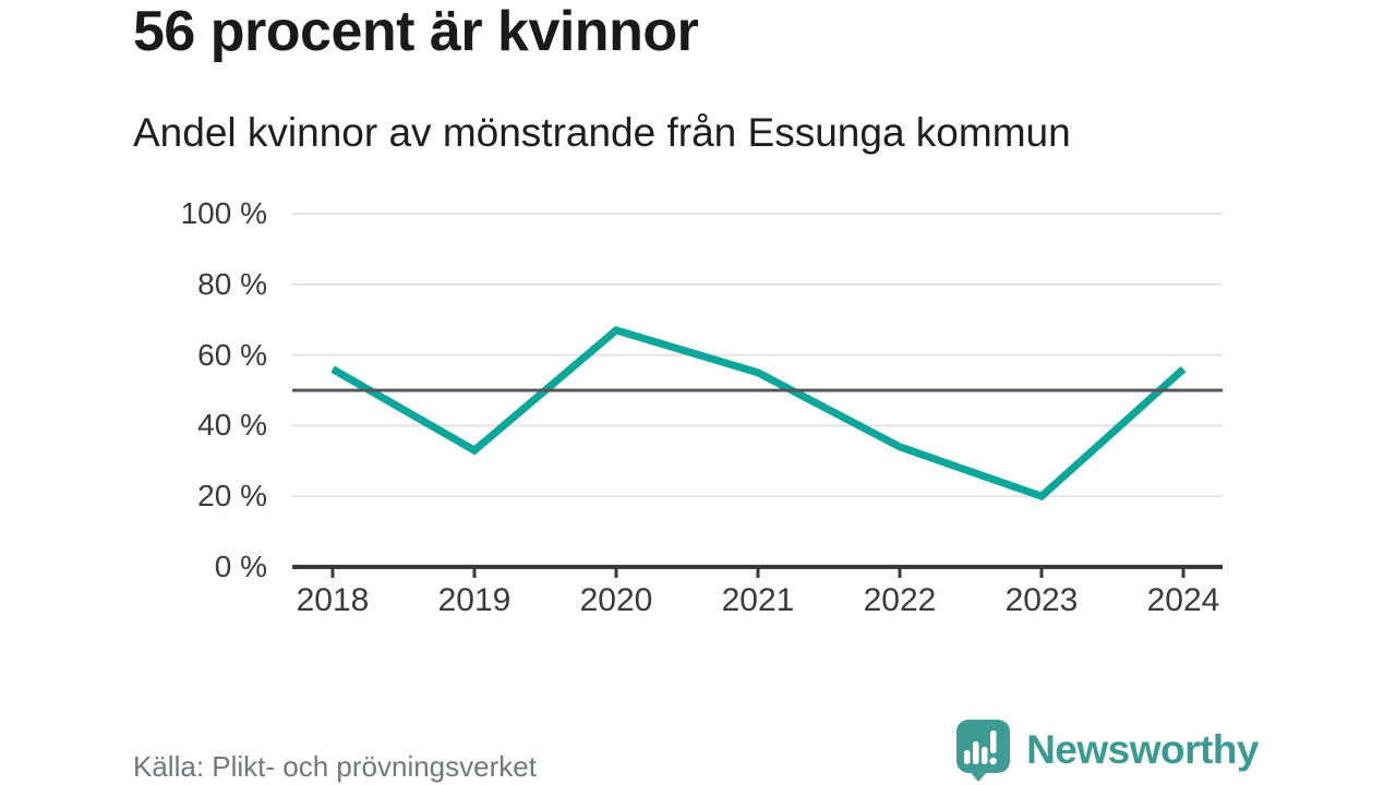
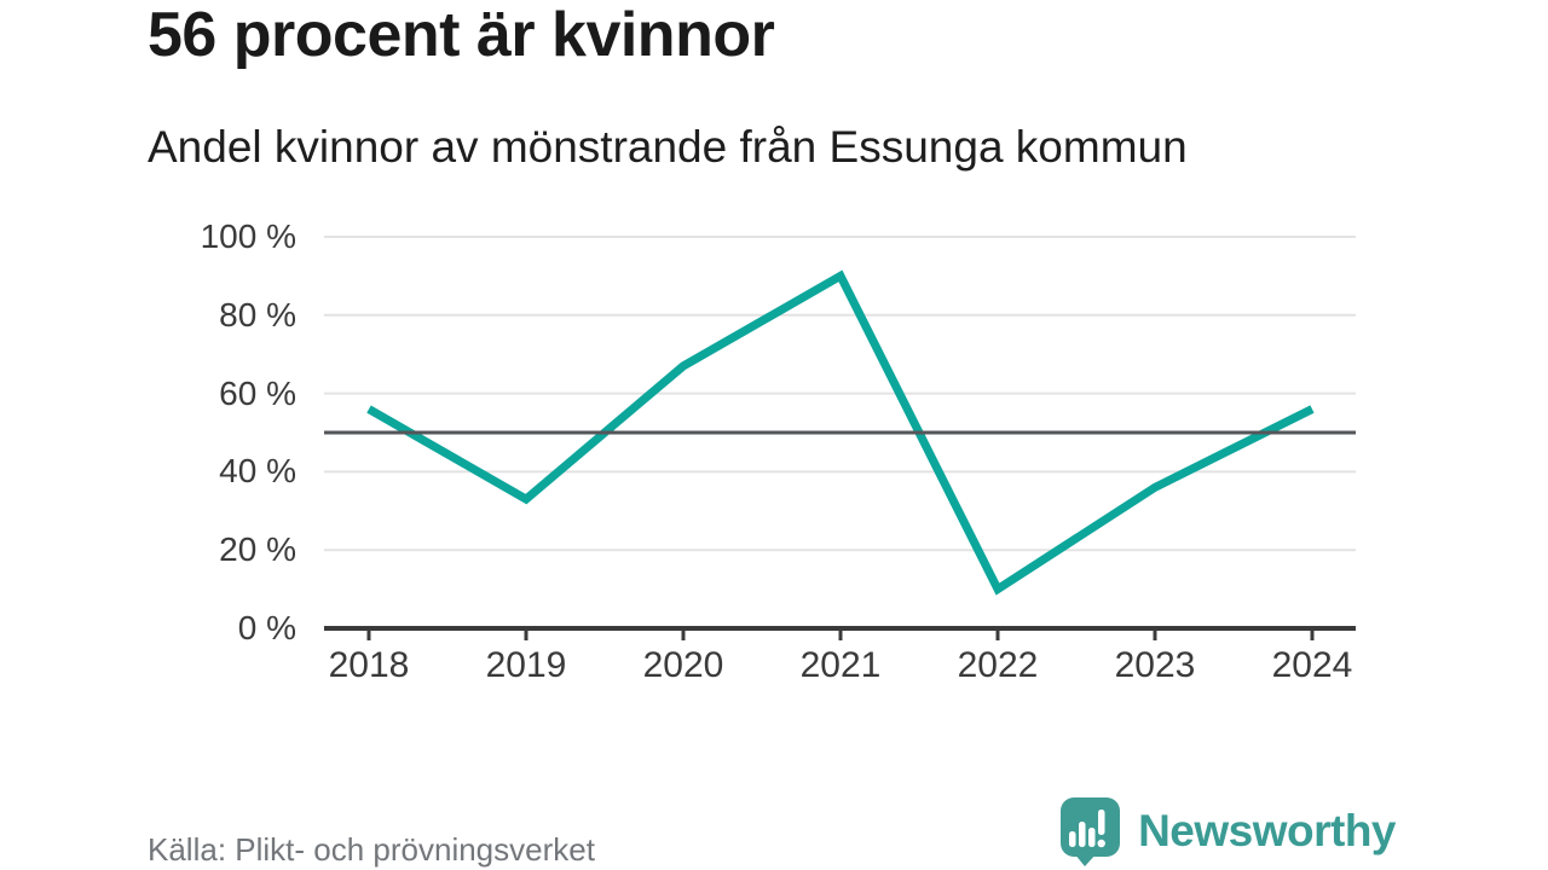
2021: 55% -> 90%
2022: 34% -> 10%
2023: 20% -> 36%
